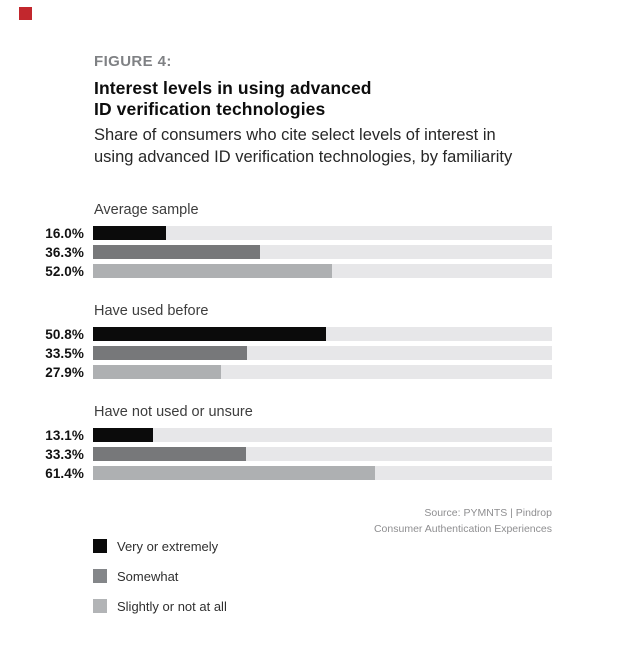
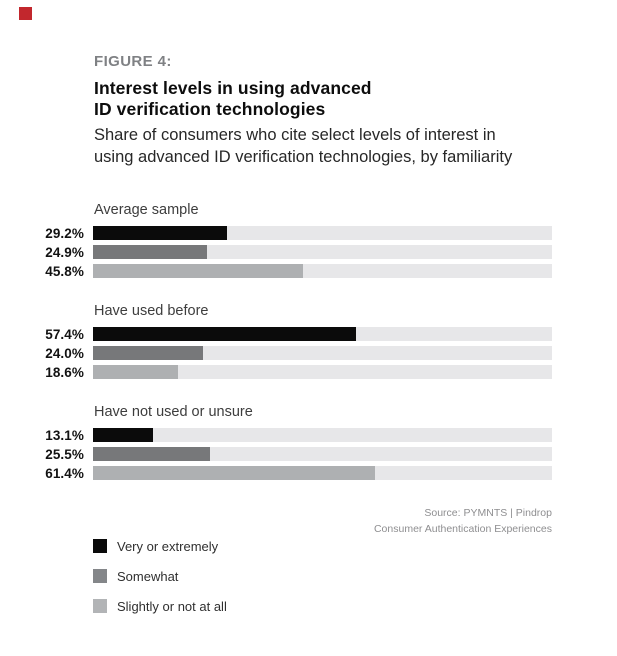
Very or extremely/Average sample: 16.0% -> 29.2%
Somewhat/Average sample: 36.3% -> 24.9%
Slightly or not at all/Average sample: 52.0% -> 45.8%
Very or extremely/Have used before: 50.8% -> 57.4%
Somewhat/Have used before: 33.5% -> 24.0%
Slightly or not at all/Have used before: 27.9% -> 18.6%
Somewhat/Have not used or unsure: 33.3% -> 25.5%
